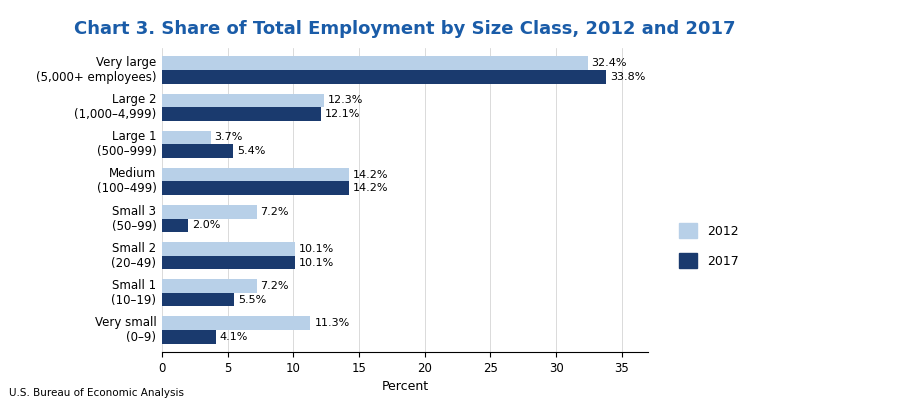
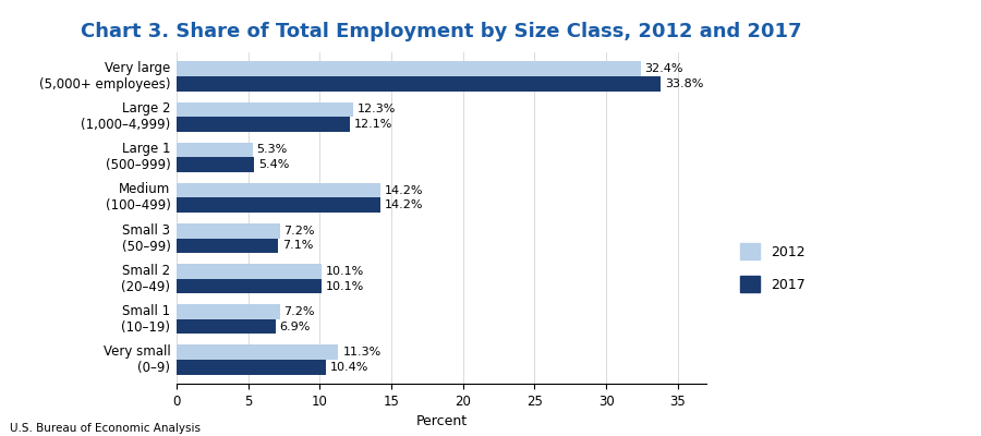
2012/Large 1 (500–999): 3.7% -> 5.3%
2017/Small 3 (50–99): 2.0% -> 7.1%
2017/Small 1 (10–19): 5.5% -> 6.9%
2017/Very small (0–9): 4.1% -> 10.4%
